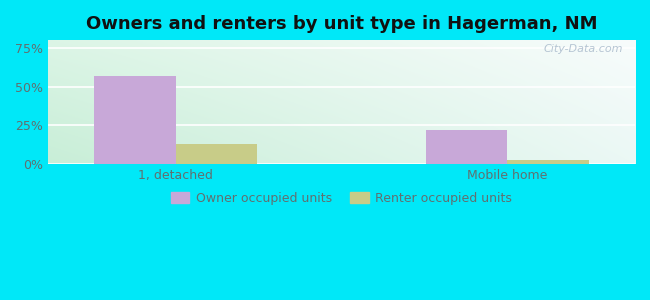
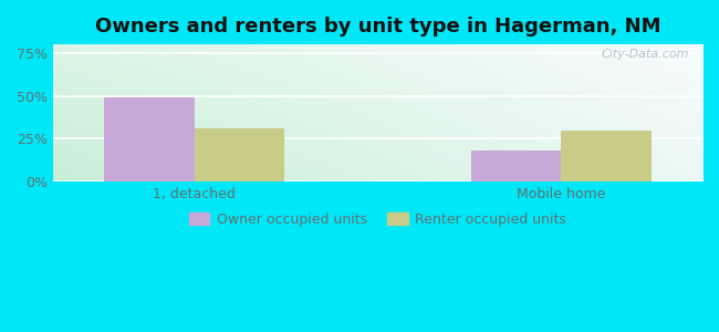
Owner occupied units/1, detached: 57% -> 49%
Renter occupied units/1, detached: 13% -> 31%
Owner occupied units/Mobile home: 22% -> 18%
Renter occupied units/Mobile home: 3% -> 30%
